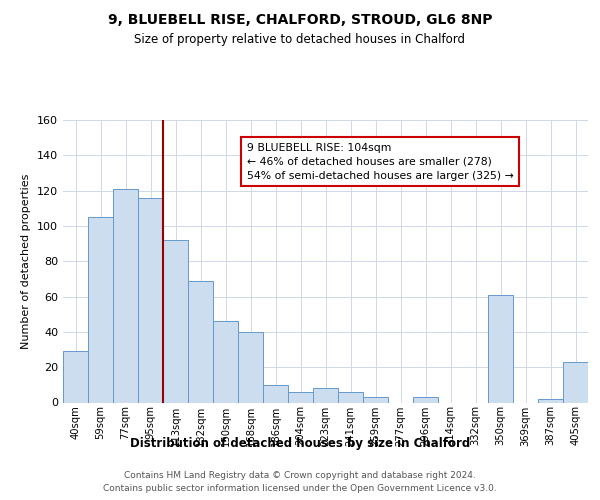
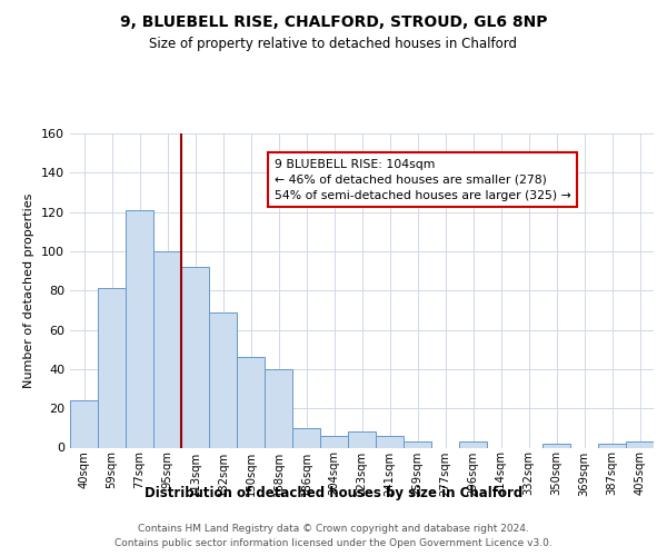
40sqm: 29 -> 24
59sqm: 105 -> 81
95sqm: 116 -> 100
350sqm: 61 -> 2
405sqm: 23 -> 3
